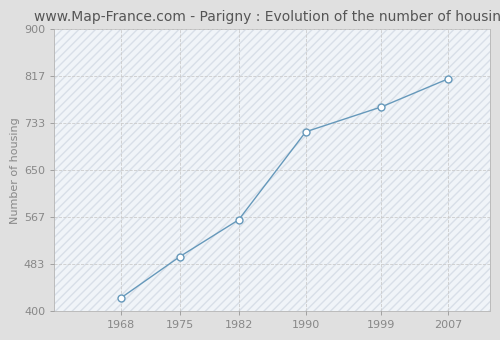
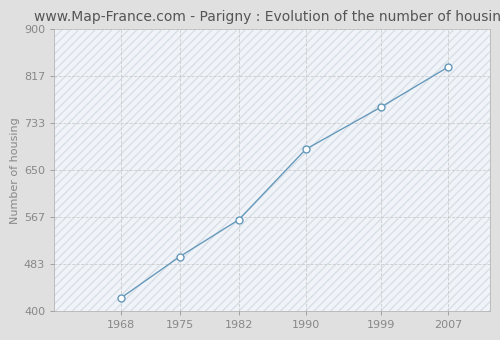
1990: 718 -> 687
2007: 812 -> 833
